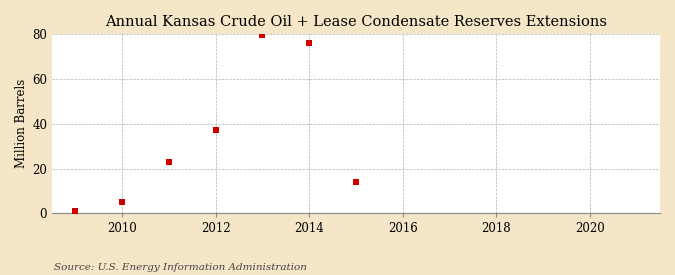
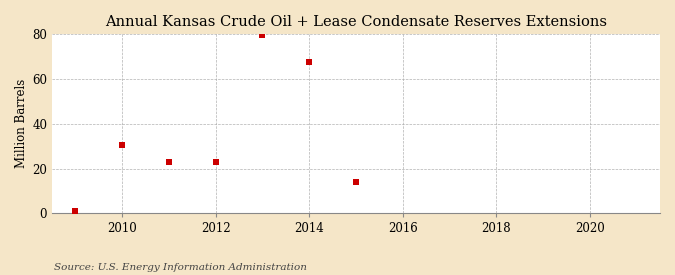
2010: 5.0 -> 30.5
2012: 37.0 -> 23.0
2014: 76.0 -> 67.5
